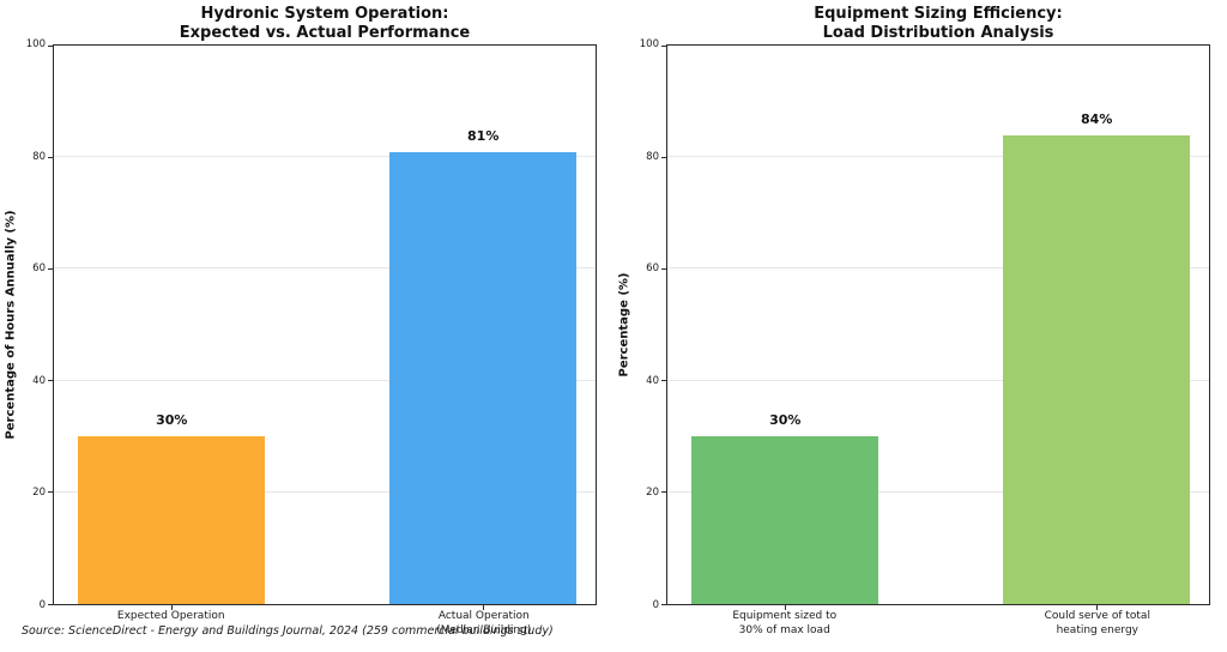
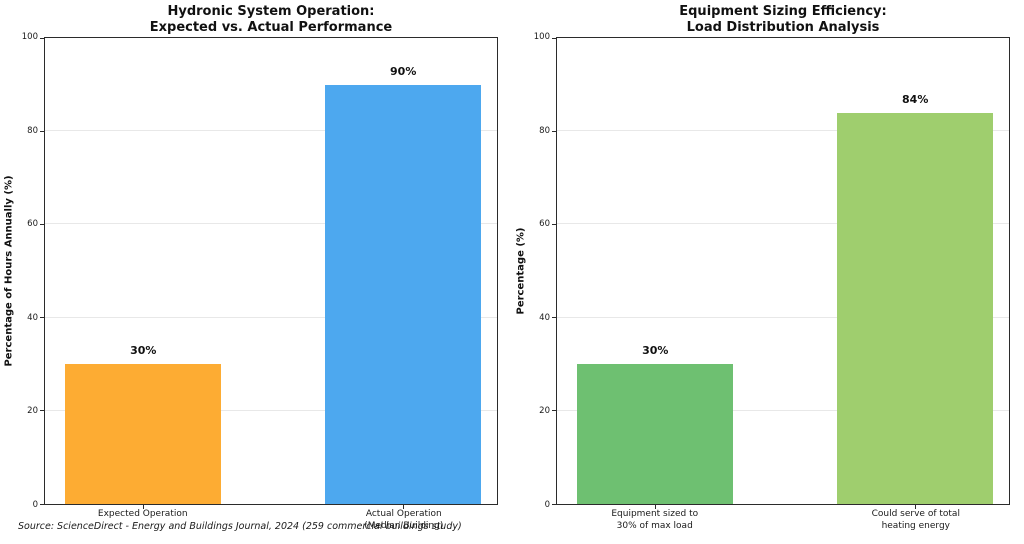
Hydronic System Operation: Expected vs. Actual Performance/Actual Operation (Median Building): 81% -> 90%
